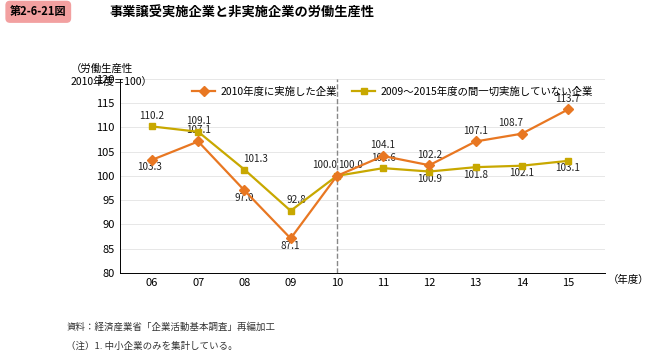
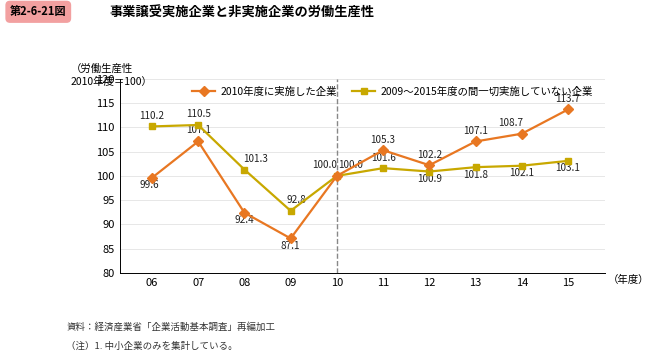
2010年度に実施した企業/06: 103.3 -> 99.6
2009～2015年度の間一切実施していない企業/07: 109.1 -> 110.5
2010年度に実施した企業/08: 97.0 -> 92.4
2010年度に実施した企業/11: 104.1 -> 105.3
